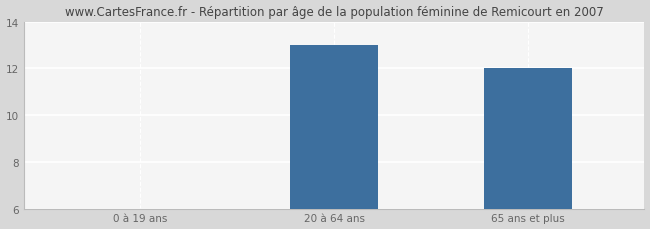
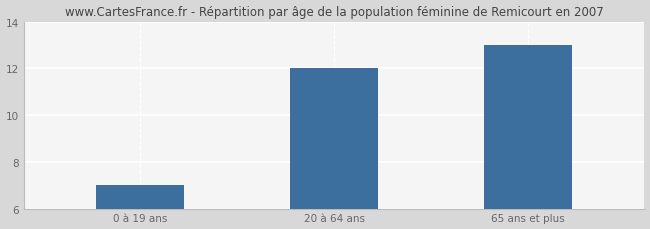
0 à 19 ans: 6 -> 7
20 à 64 ans: 13 -> 12
65 ans et plus: 12 -> 13
